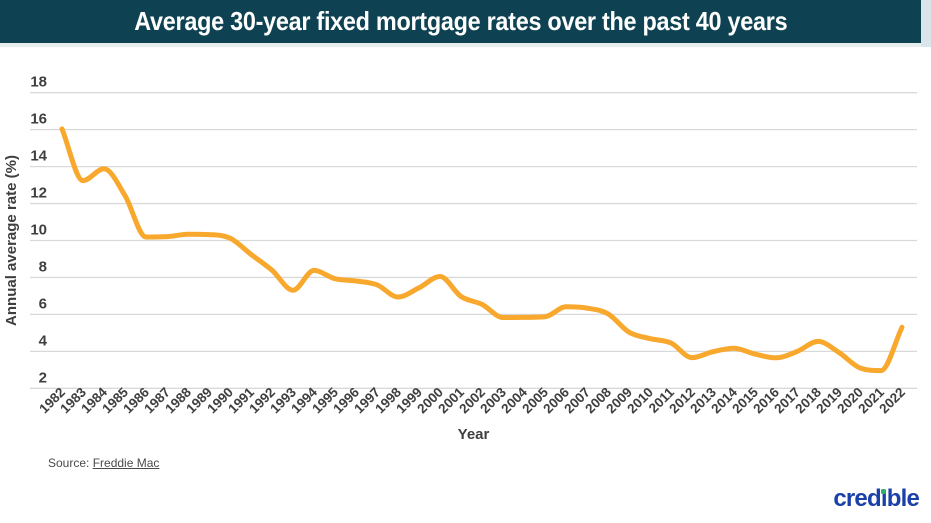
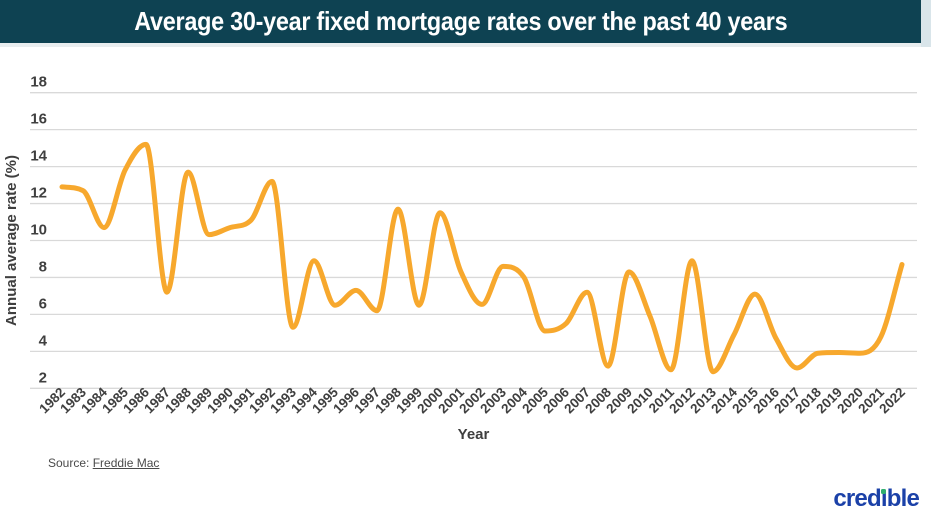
1982: 16.0 -> 12.9
1983: 13.2 -> 12.7
1984: 13.9 -> 10.7
1985: 12.4 -> 13.8
1986: 10.2 -> 15.2
1987: 10.2 -> 7.2
1988: 10.3 -> 13.7
1990: 10.1 -> 10.7
1991: 9.2 -> 11.1
1992: 8.4 -> 13.2
1993: 7.3 -> 5.3
1994: 8.4 -> 8.9
1995: 7.9 -> 6.5
1996: 7.8 -> 7.3
1997: 7.6 -> 6.2
1998: 6.9 -> 11.7
1999: 7.4 -> 6.5
2000: 8.1 -> 11.5
2001: 7.0 -> 8.3
2003: 5.8 -> 8.6
2004: 5.8 -> 8.0
2005: 5.9 -> 5.1
2006: 6.4 -> 5.5
2007: 6.3 -> 7.2
2008: 6.0 -> 3.2
2009: 5.0 -> 8.3
2010: 4.7 -> 5.9
2011: 4.5 -> 3.0
2012: 3.7 -> 8.9
2013: 4.0 -> 2.9
2014: 4.2 -> 4.9
2015: 3.9 -> 7.1
2016: 3.6 -> 4.7
2017: 4.0 -> 3.1
2018: 4.5 -> 3.9
2020: 3.1 -> 3.9
2021: 3.0 -> 4.8
2022: 5.3 -> 8.7
